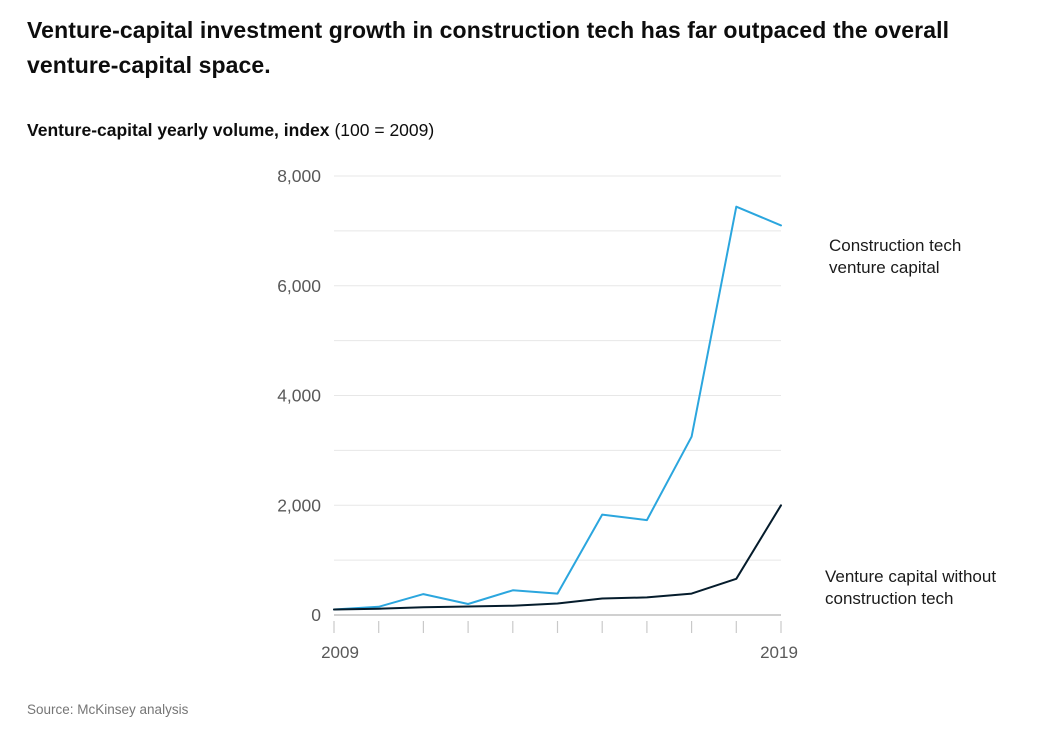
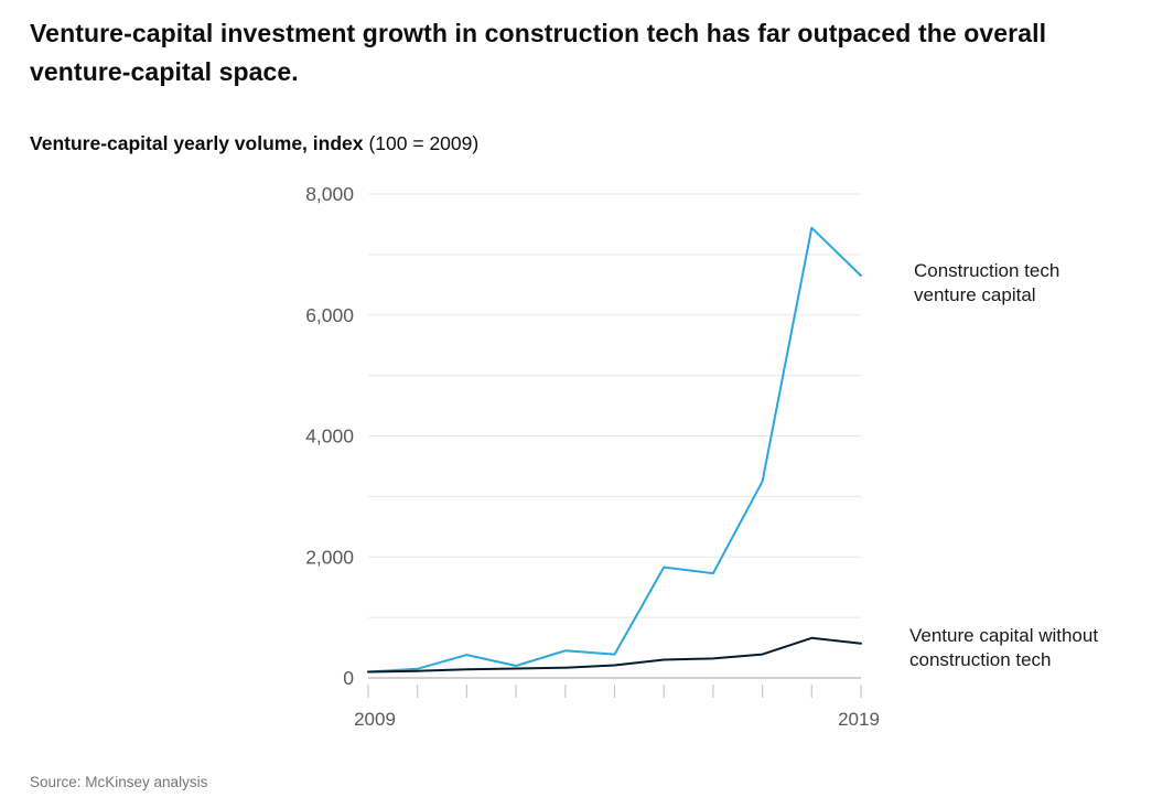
Construction tech venture capital/2019: 7100 -> 6600
Venture capital without construction tech/2019: 2000 -> 600
